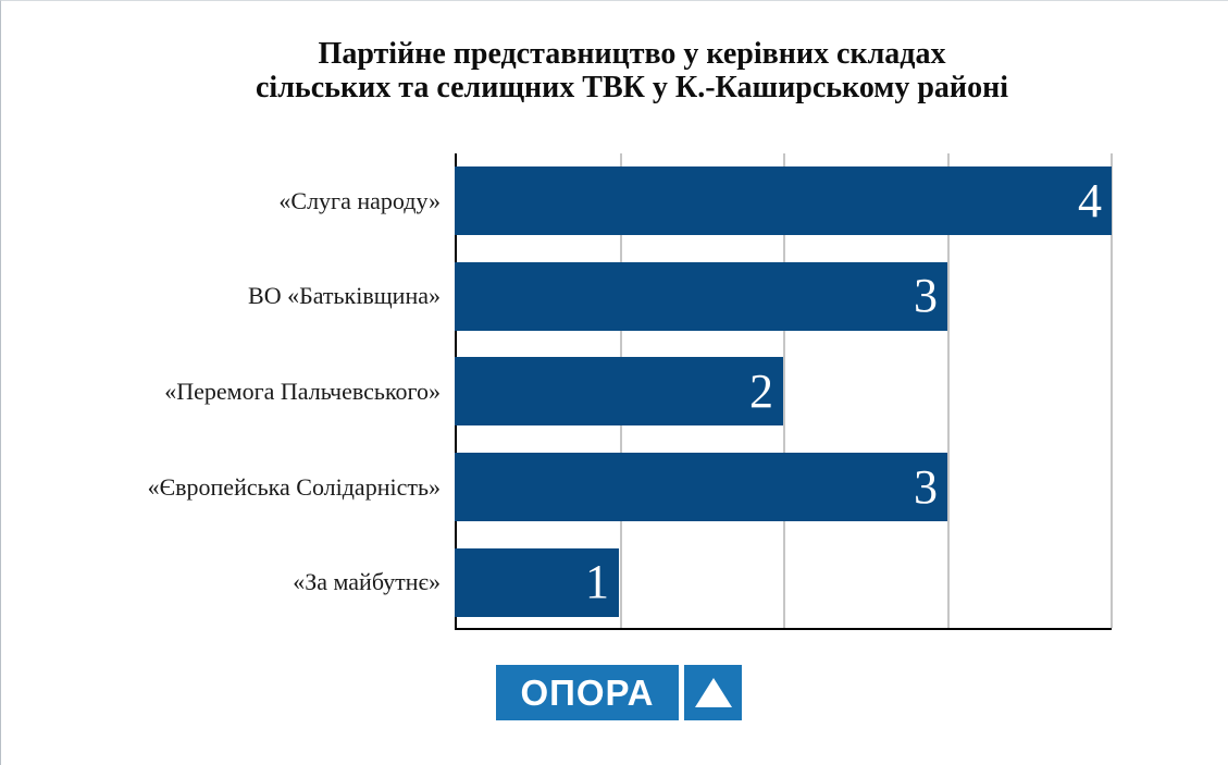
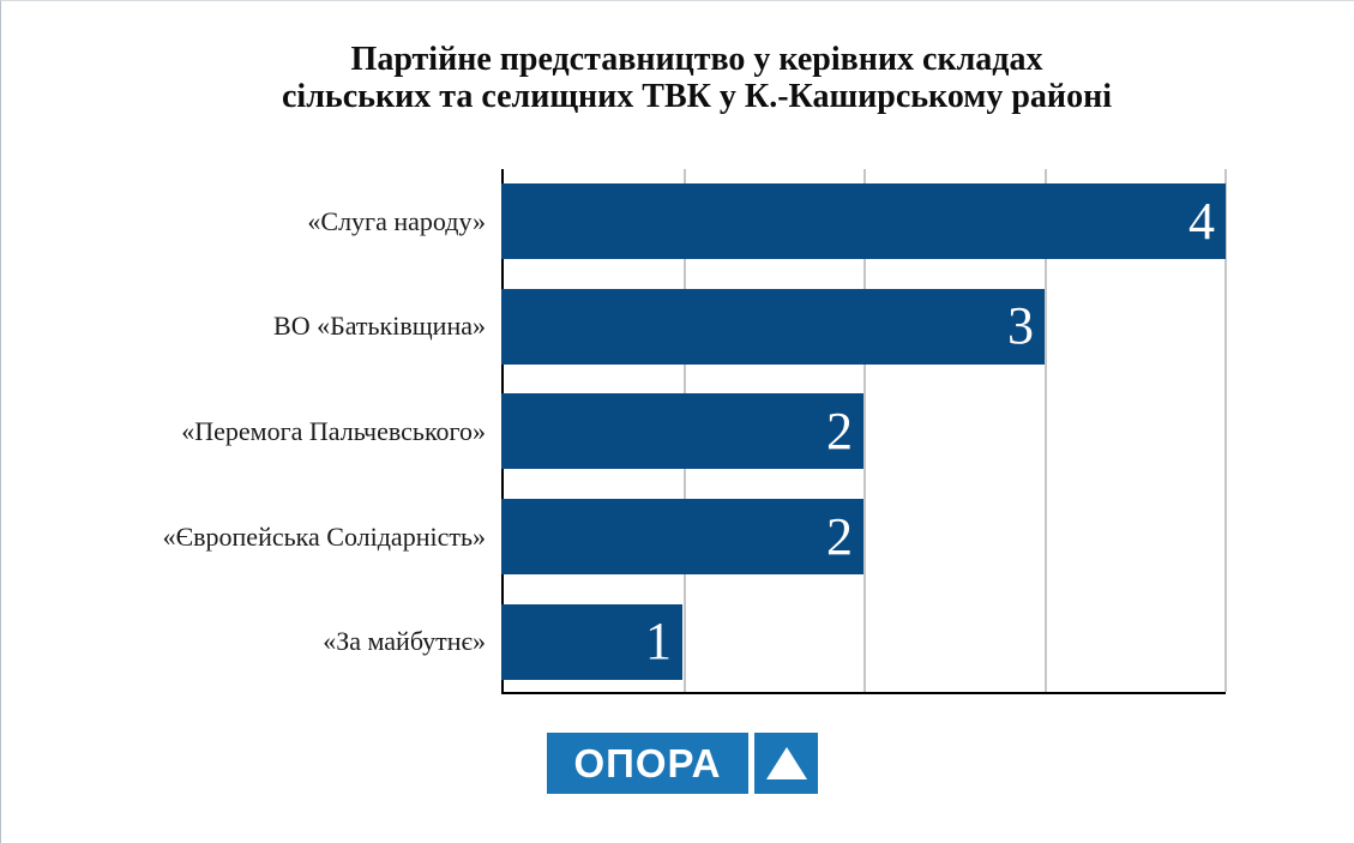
«Європейська Солідарність»: 3 -> 2
